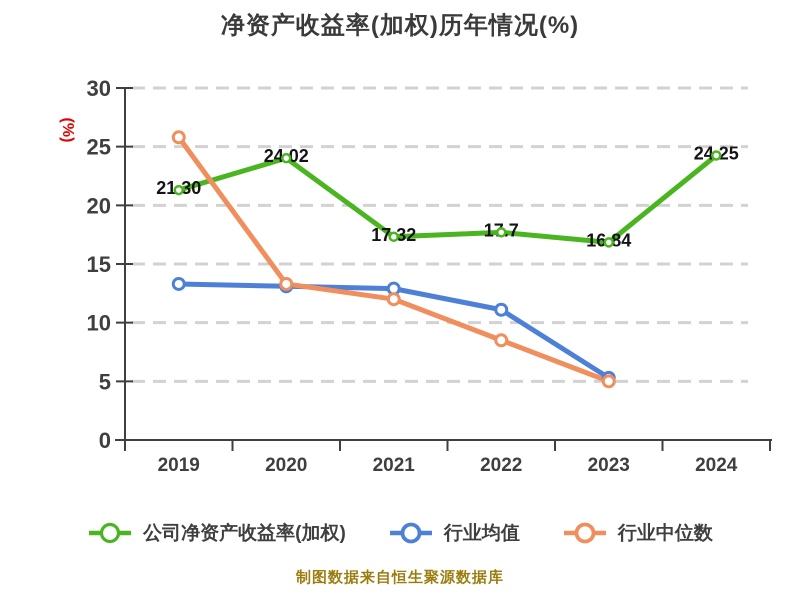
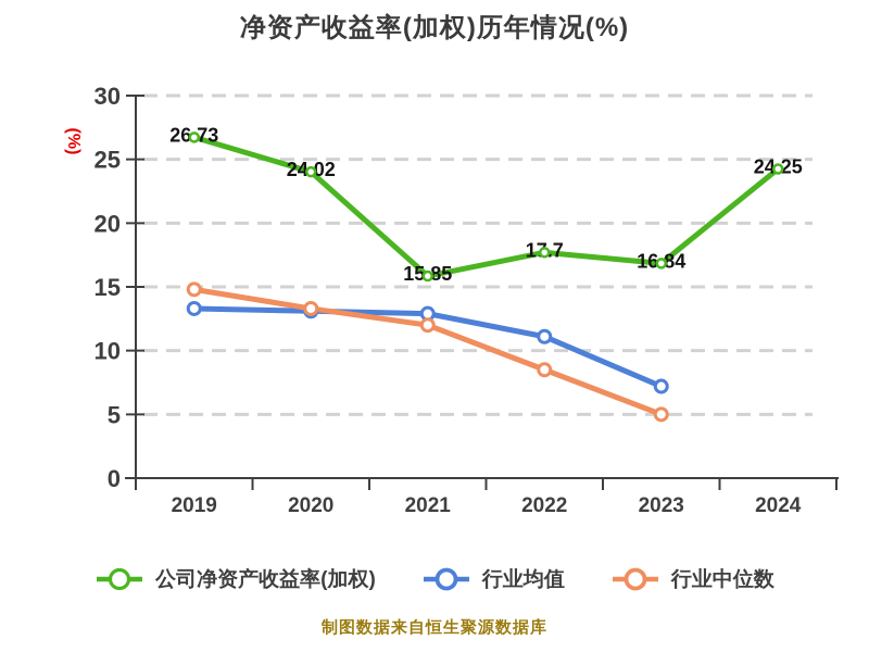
公司净资产收益率(加权)/2019: 21.30 -> 26.73
行业中位数/2019: 25.8 -> 14.8
公司净资产收益率(加权)/2021: 17.32 -> 15.85
行业均值/2023: 5.3 -> 7.2
